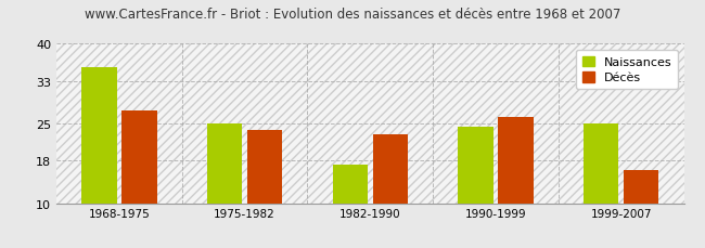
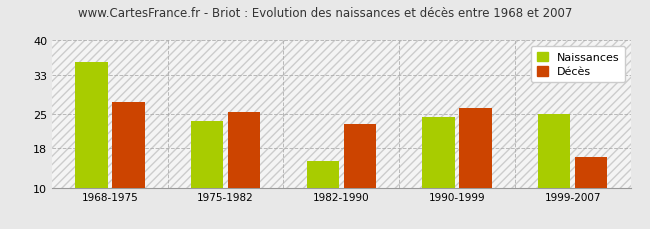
Naissances/1975-1982: 25.0 -> 23.5
Décès/1975-1982: 23.8 -> 25.5
Naissances/1982-1990: 17.2 -> 15.5
